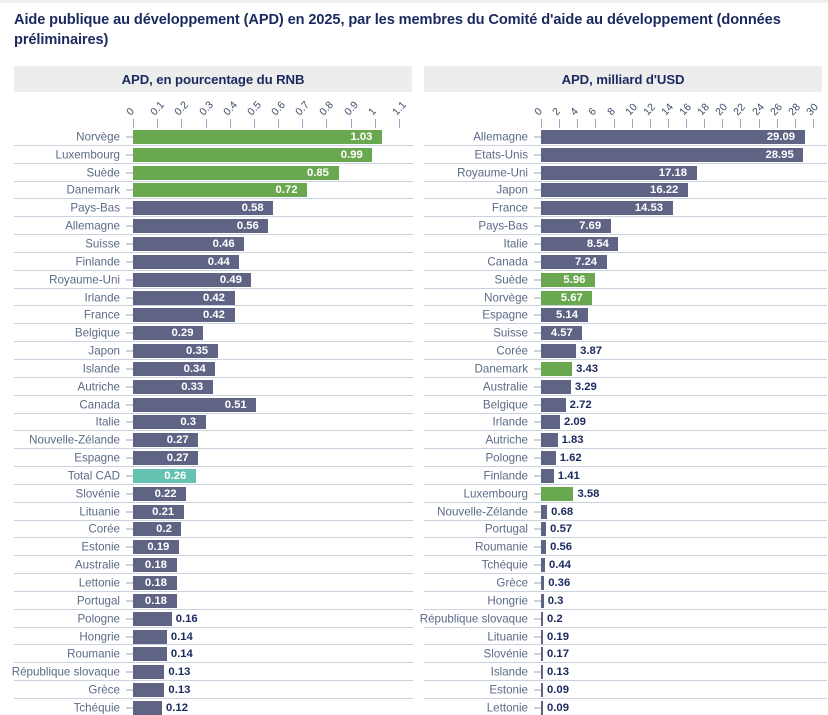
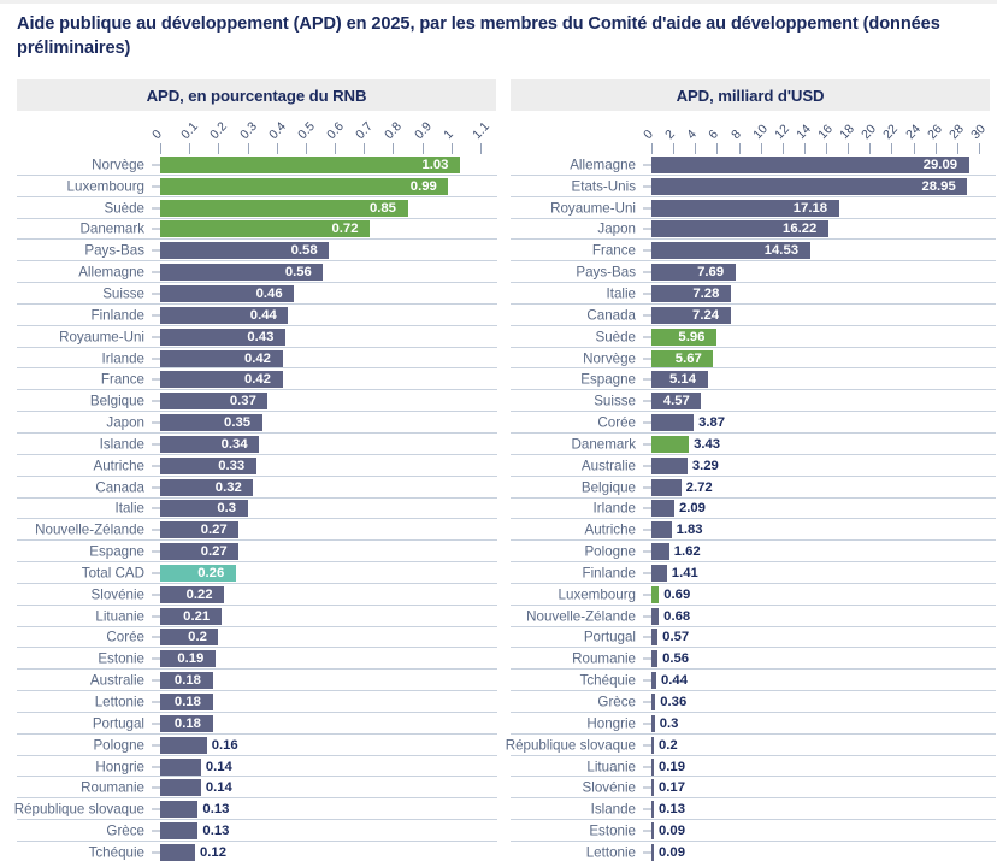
APD, en pourcentage du RNB/Royaume-Uni: 0.49 -> 0.43
APD, en pourcentage du RNB/Belgique: 0.29 -> 0.37
APD, en pourcentage du RNB/Canada: 0.51 -> 0.32
APD, milliard d'USD/Italie: 8.54 -> 7.28
APD, milliard d'USD/Luxembourg: 3.58 -> 0.69
